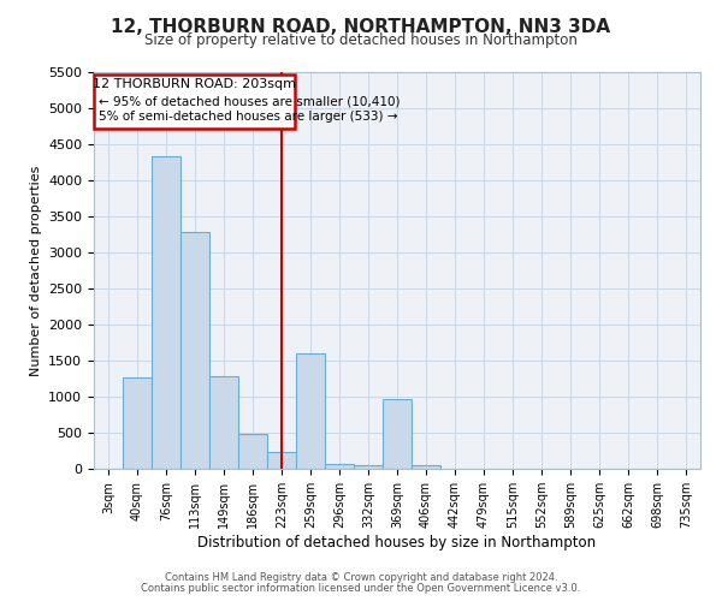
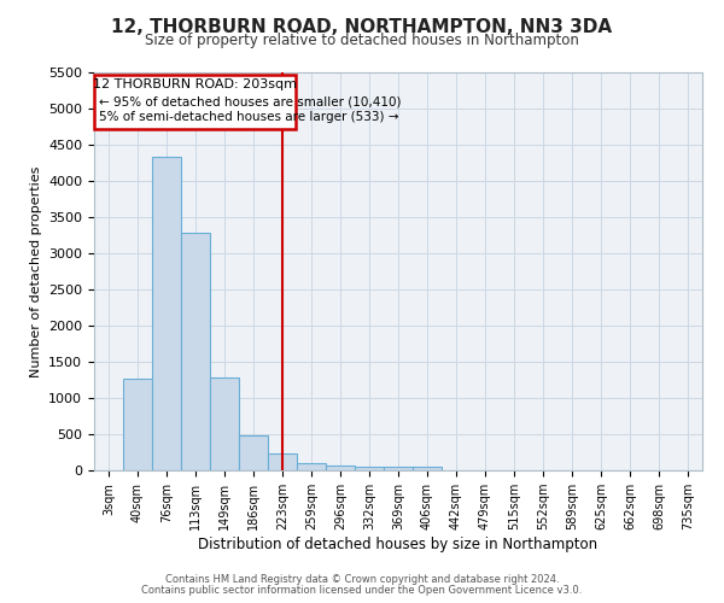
259sqm: 1600 -> 100
369sqm: 960 -> 50
